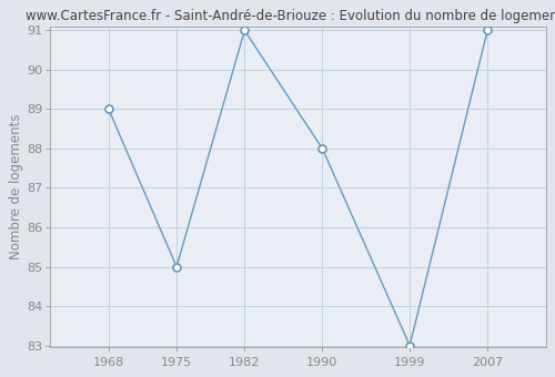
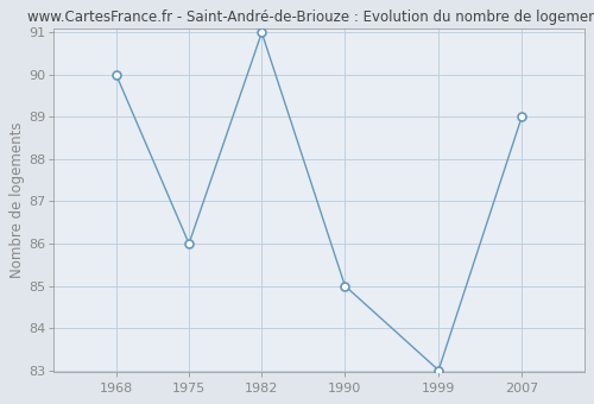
1968: 89 -> 90
1975: 85 -> 86
1990: 88 -> 85
2007: 91 -> 89
